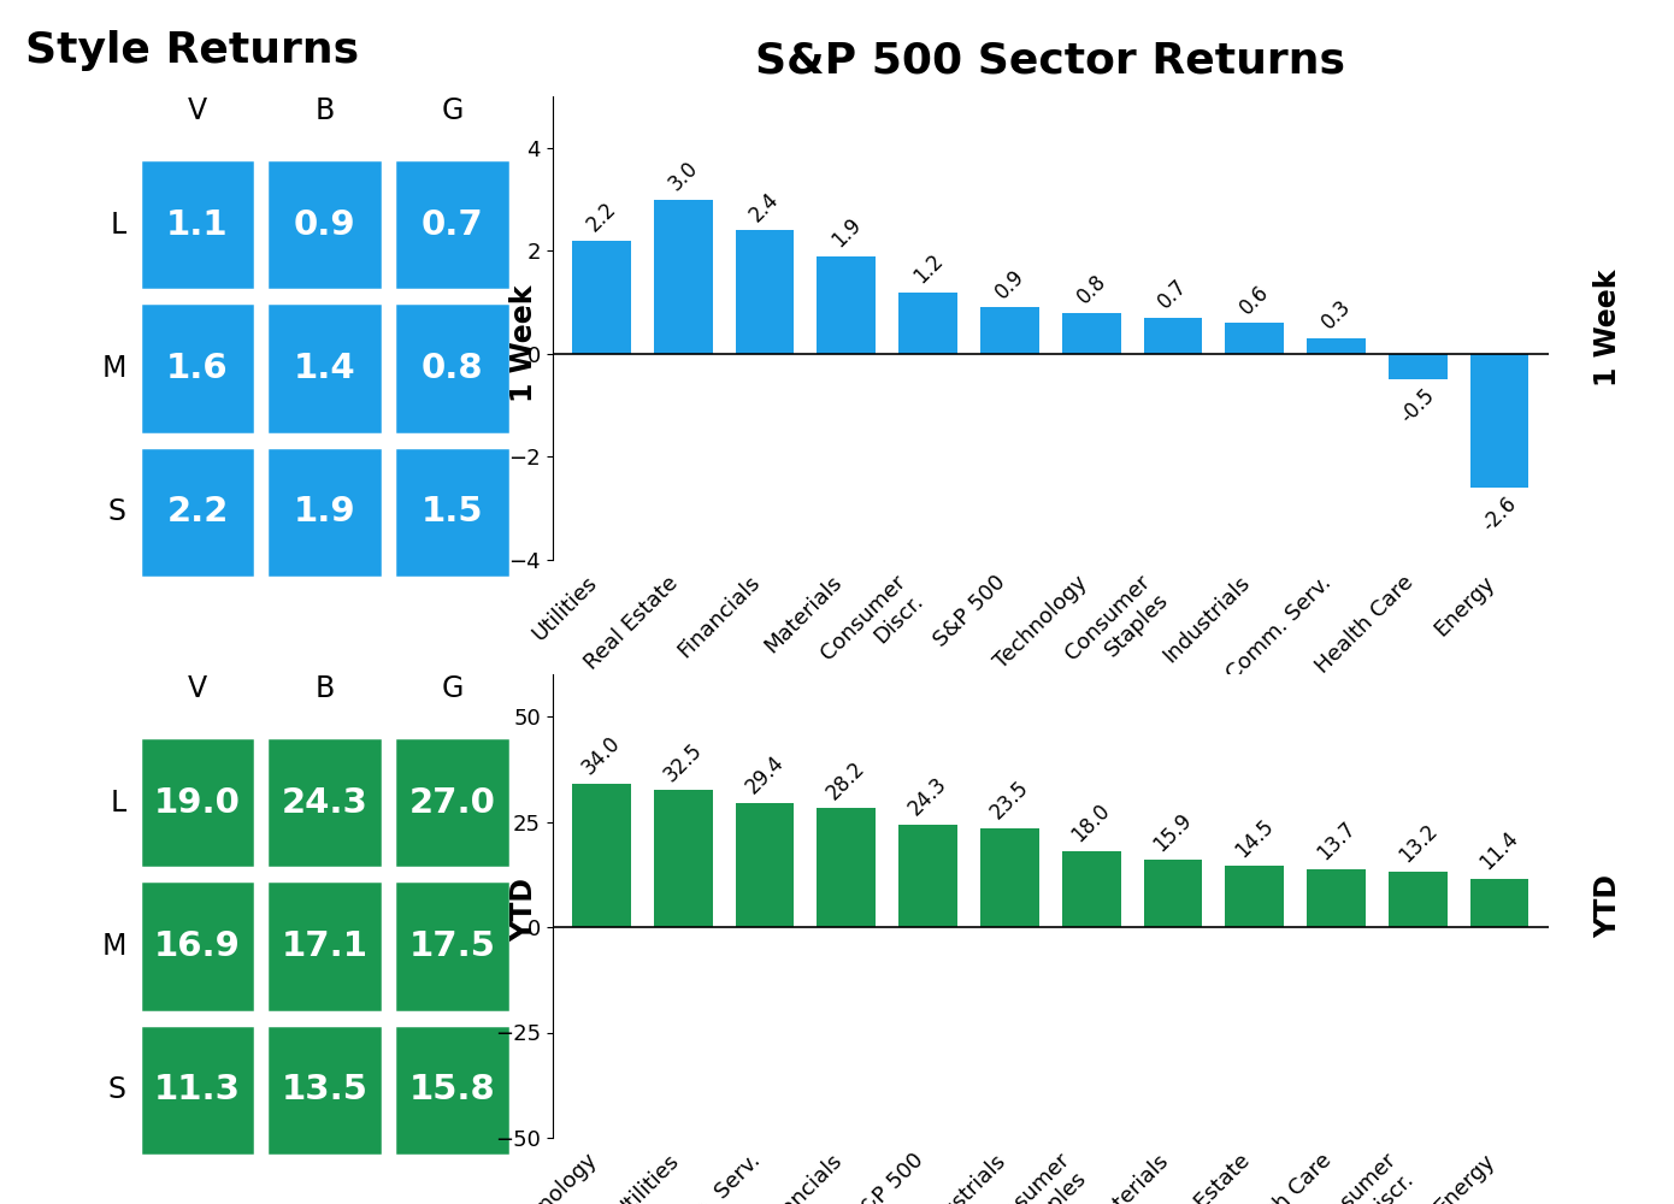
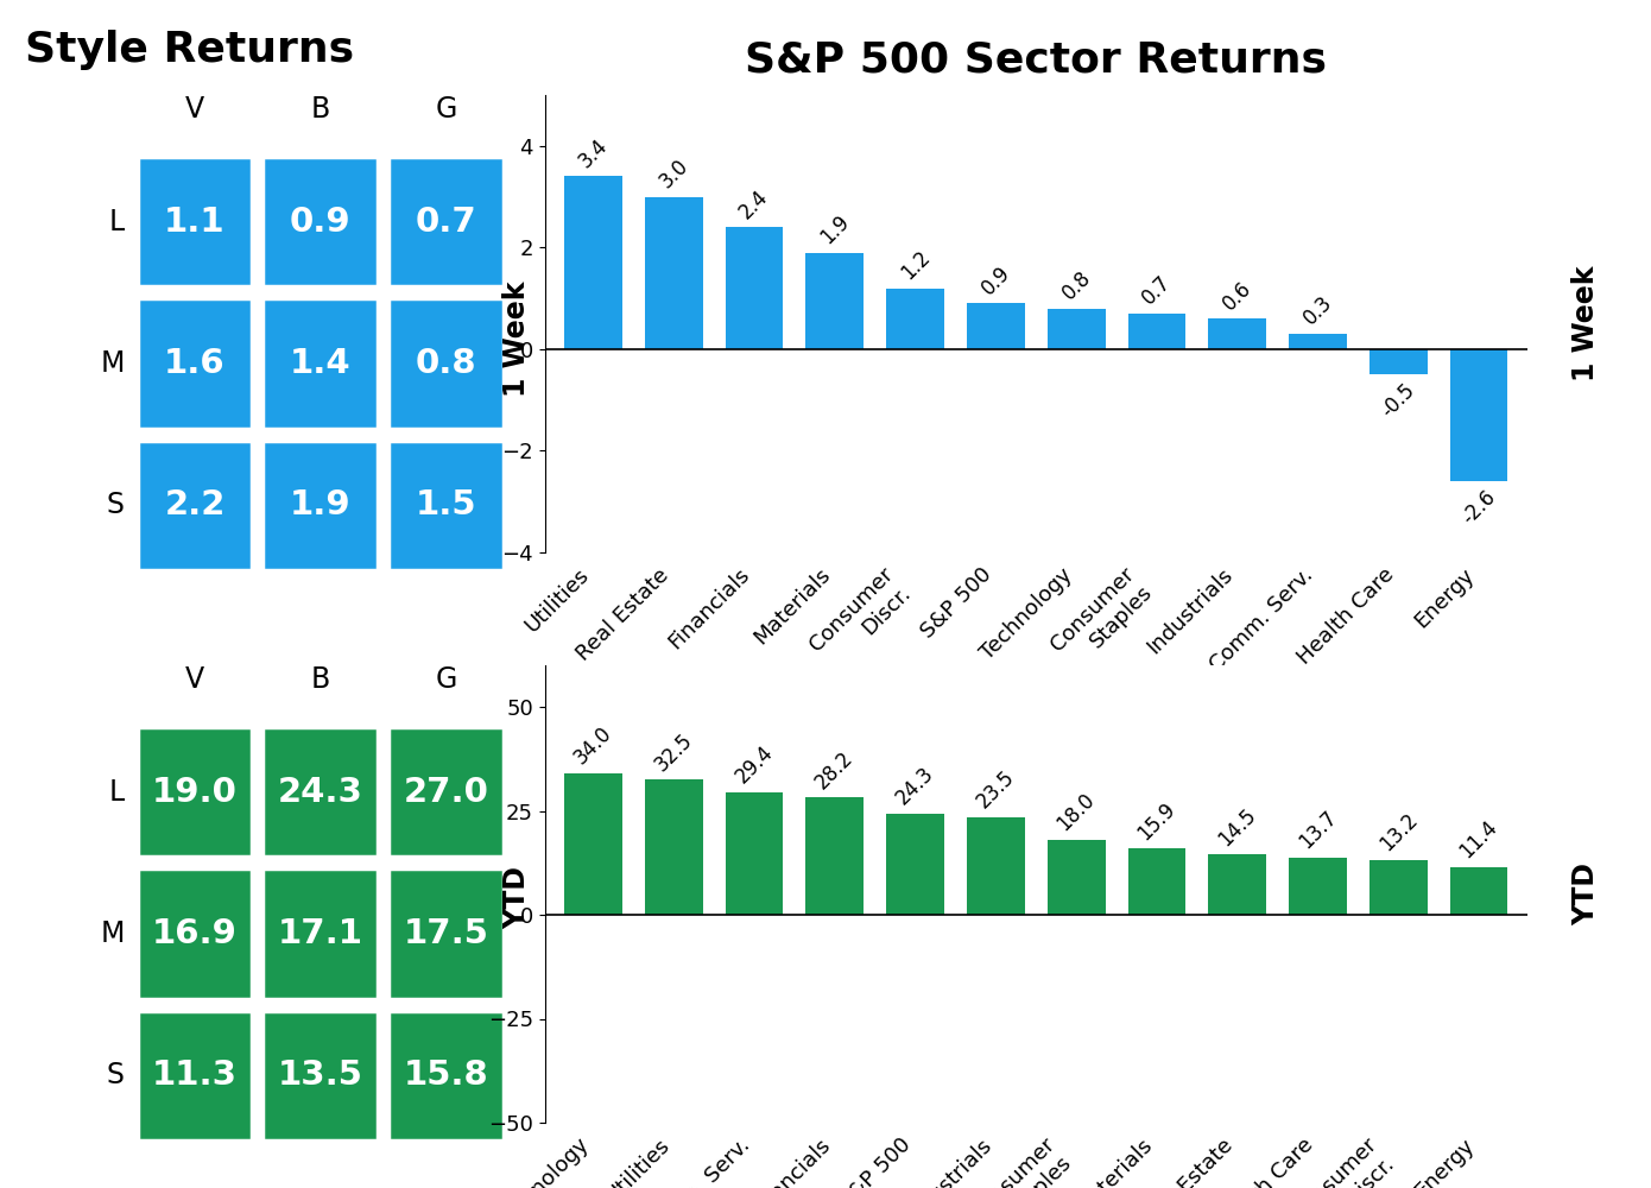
S&P 500 Sector Returns/Utilities: 2.2 -> 3.4
